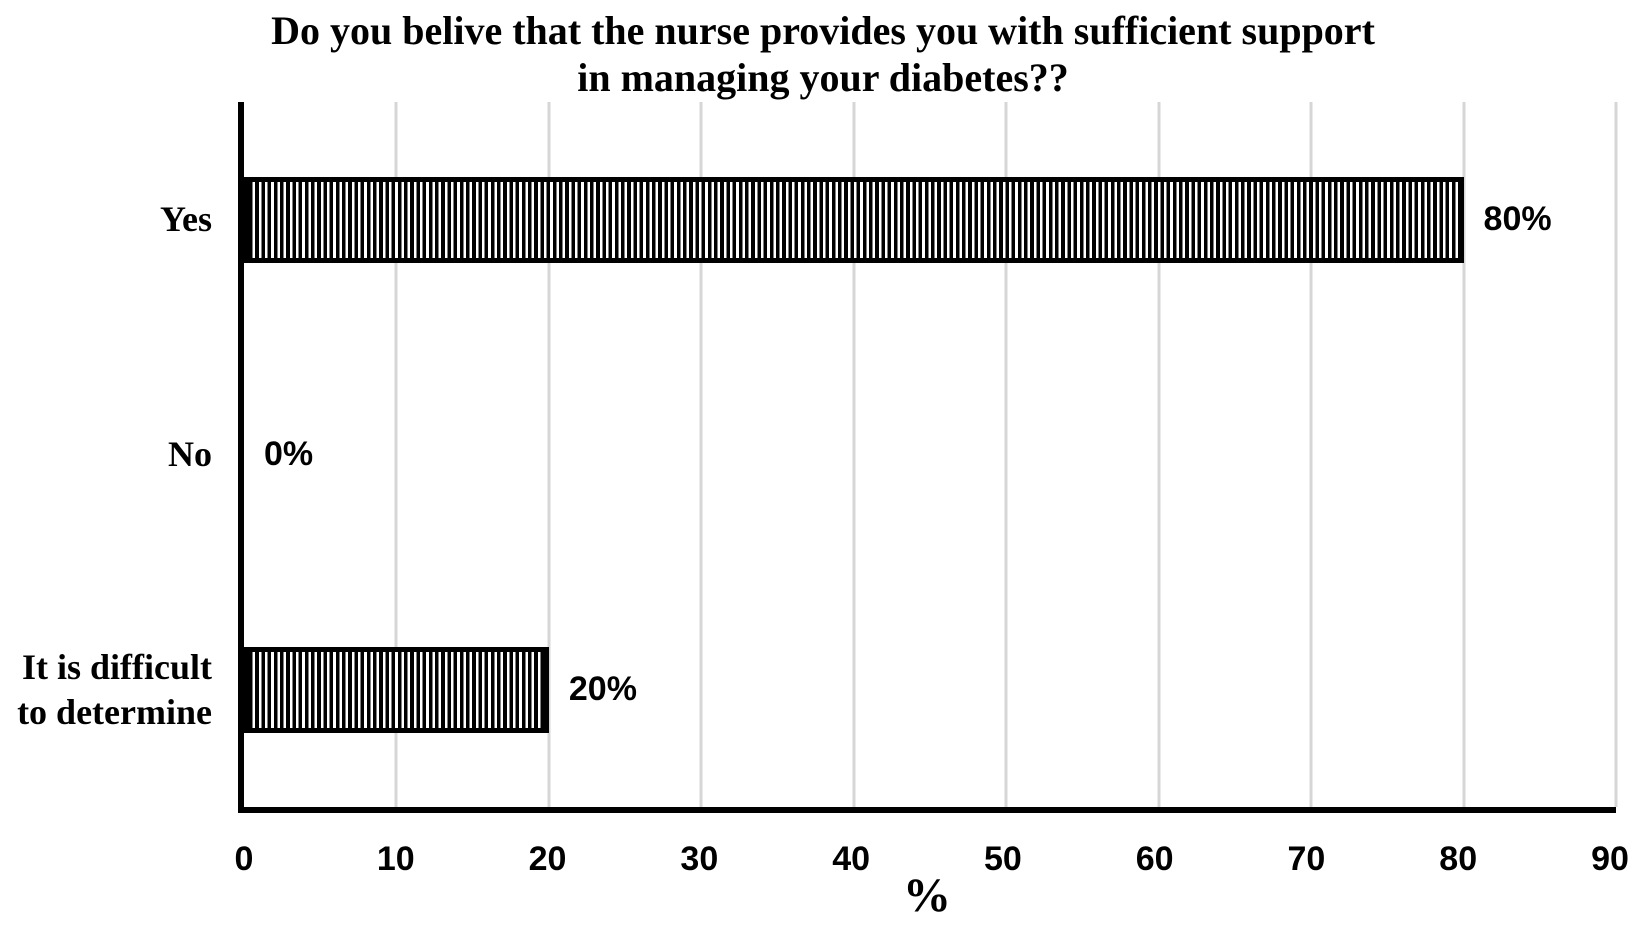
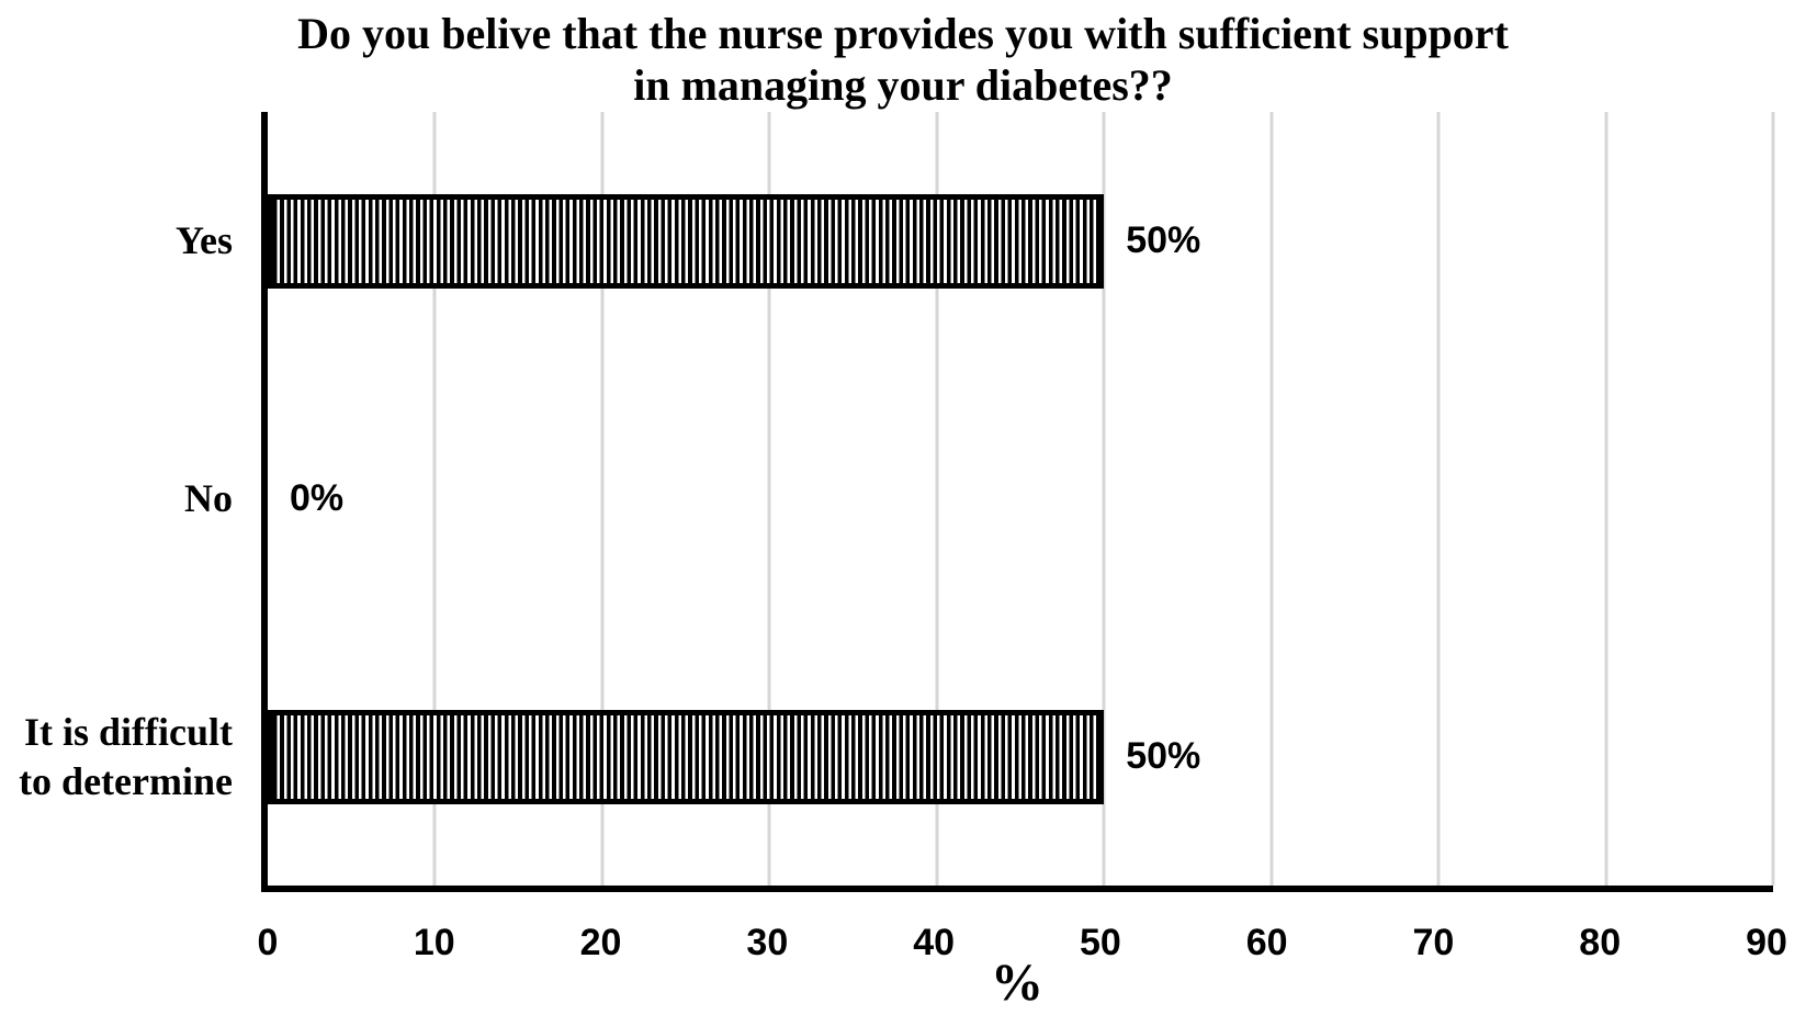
Yes: 80% -> 50%
It is difficult to determine: 20% -> 50%
